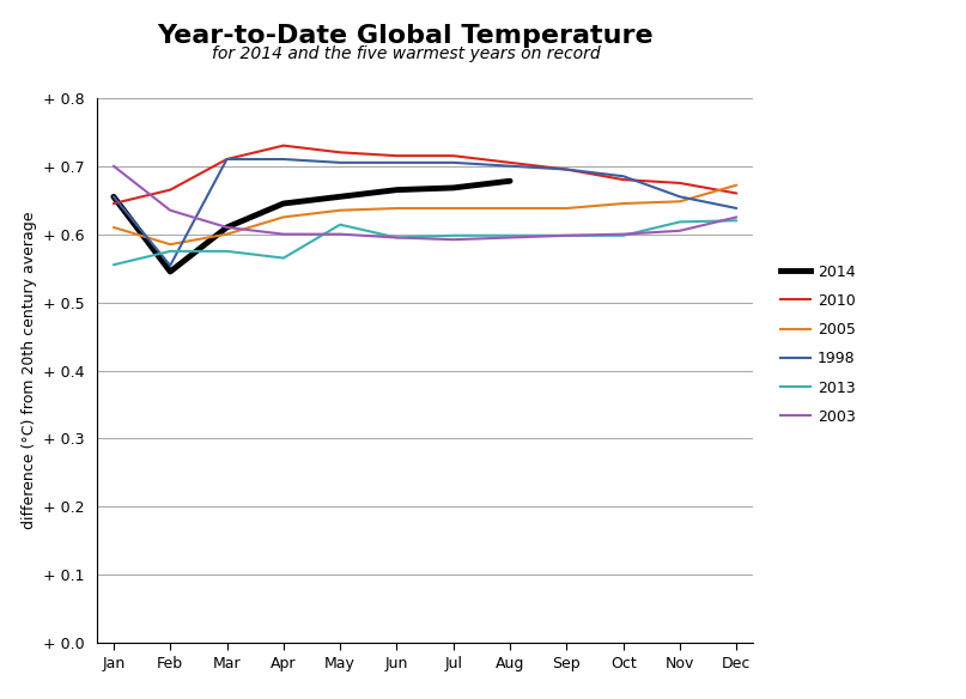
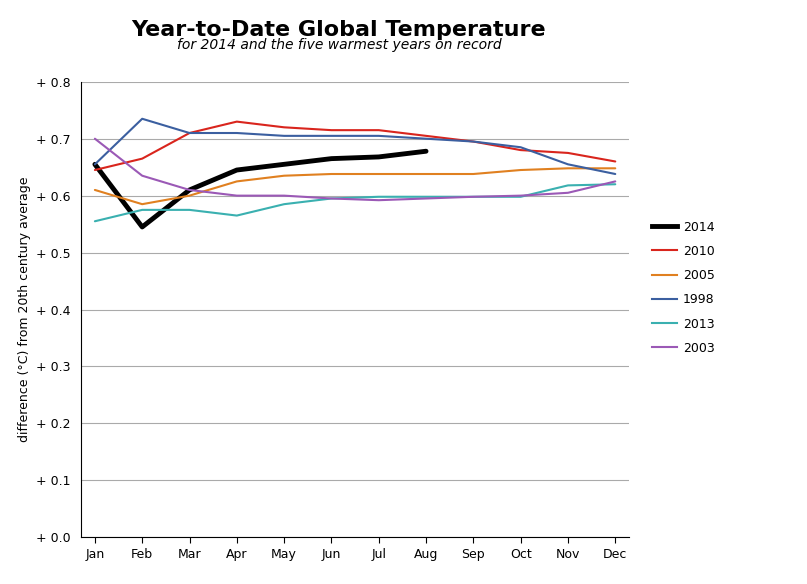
1998/Feb: + 0.554 -> + 0.735
2013/May: + 0.614 -> + 0.585
2005/Dec: + 0.672 -> + 0.648
